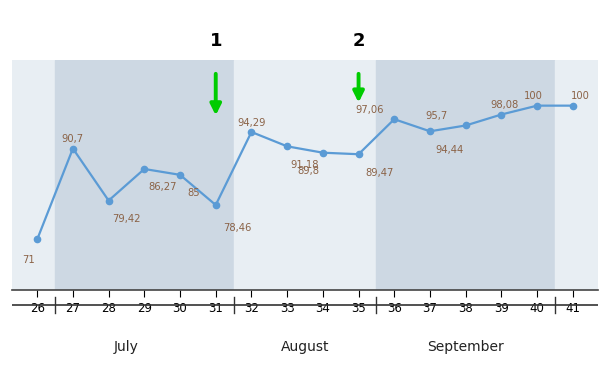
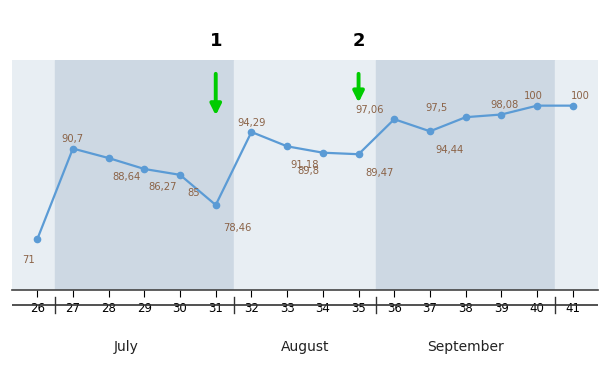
28: 79,42 -> 88,64
38: 95,7 -> 97,5
